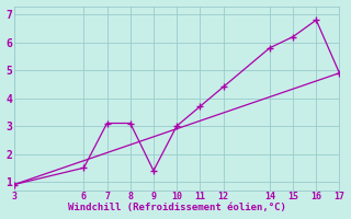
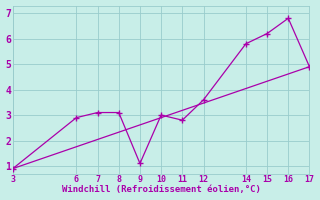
6: 1.5 -> 2.9
9: 1.4 -> 1.1
11: 3.7 -> 2.8
12: 4.4 -> 3.6
